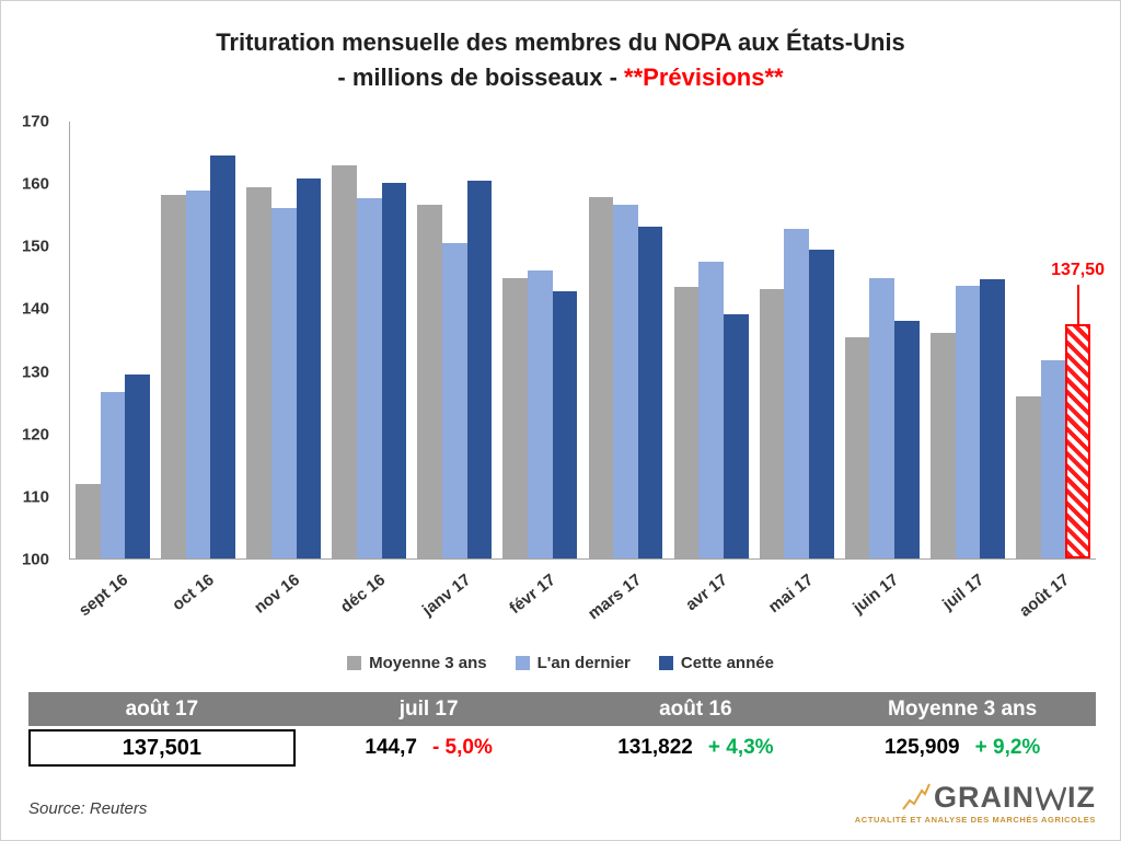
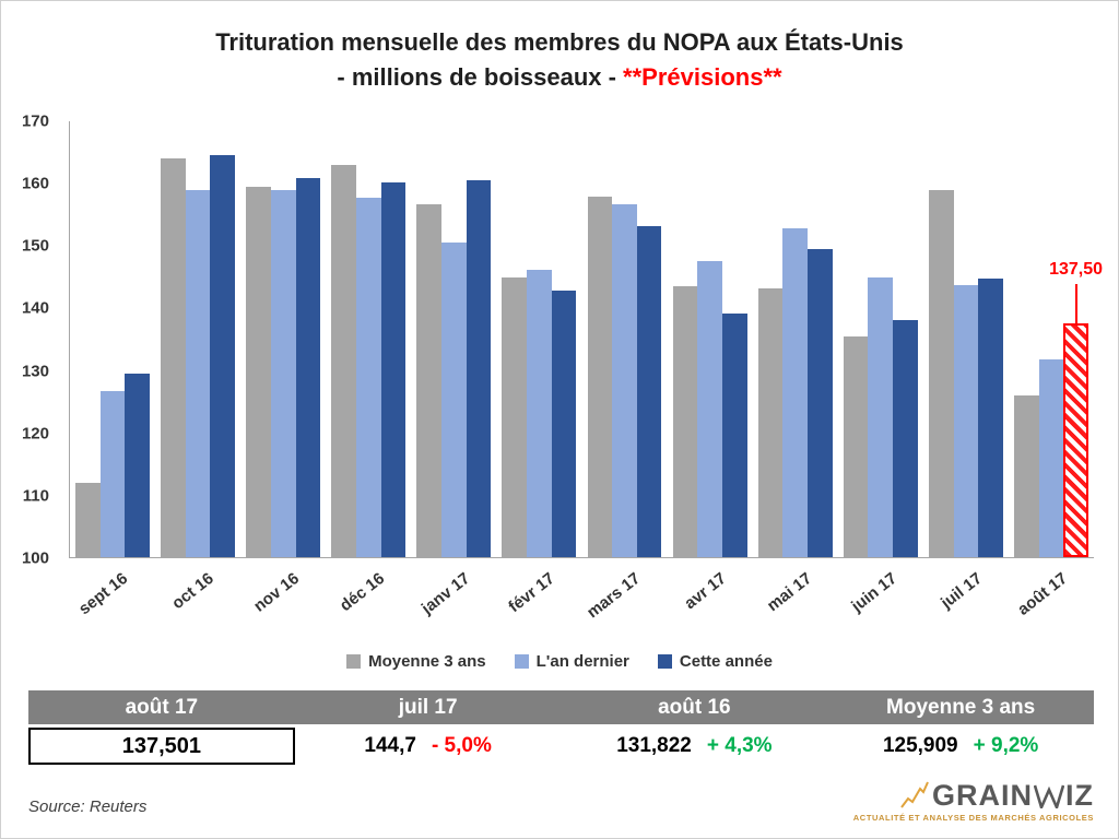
Moyenne 3 ans/oct 16: 158 -> 164
L'an dernier/nov 16: 156 -> 159
Moyenne 3 ans/juil 17: 136 -> 159
